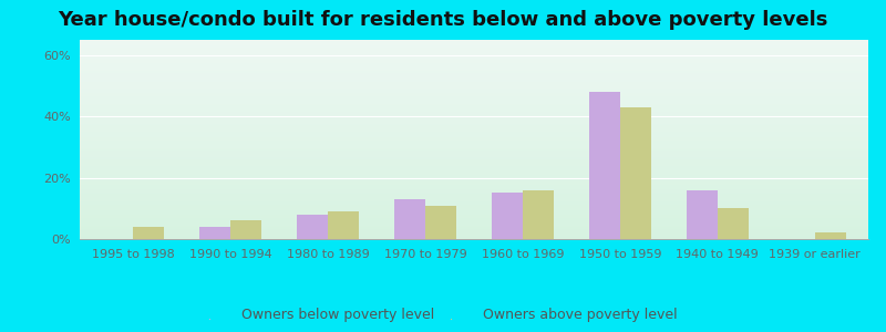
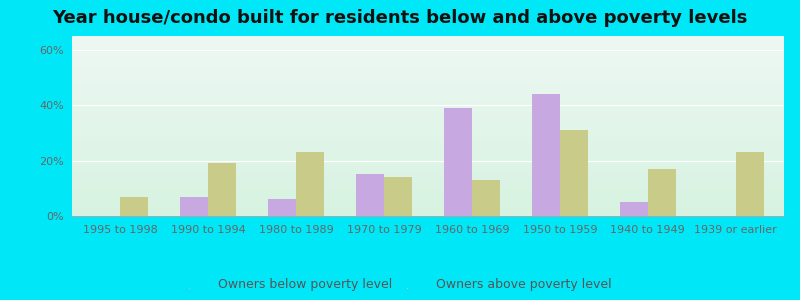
Owners above poverty level/1995 to 1998: 4% -> 7%
Owners below poverty level/1990 to 1994: 4% -> 7%
Owners above poverty level/1990 to 1994: 6% -> 19%
Owners below poverty level/1980 to 1989: 8% -> 6%
Owners above poverty level/1980 to 1989: 9% -> 23%
Owners below poverty level/1970 to 1979: 13% -> 15%
Owners above poverty level/1970 to 1979: 11% -> 14%
Owners below poverty level/1960 to 1969: 15% -> 39%
Owners above poverty level/1960 to 1969: 16% -> 13%
Owners below poverty level/1950 to 1959: 48% -> 44%
Owners above poverty level/1950 to 1959: 43% -> 31%
Owners below poverty level/1940 to 1949: 16% -> 5%
Owners above poverty level/1940 to 1949: 10% -> 17%
Owners above poverty level/1939 or earlier: 2% -> 23%
